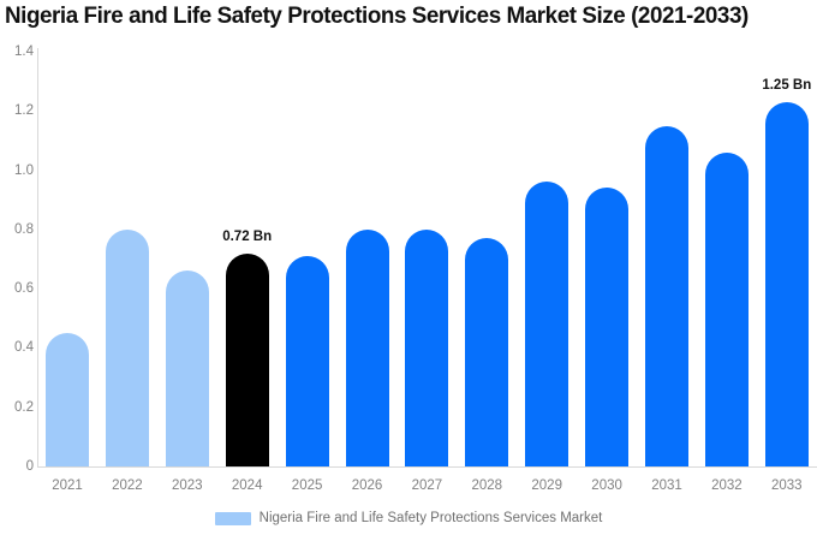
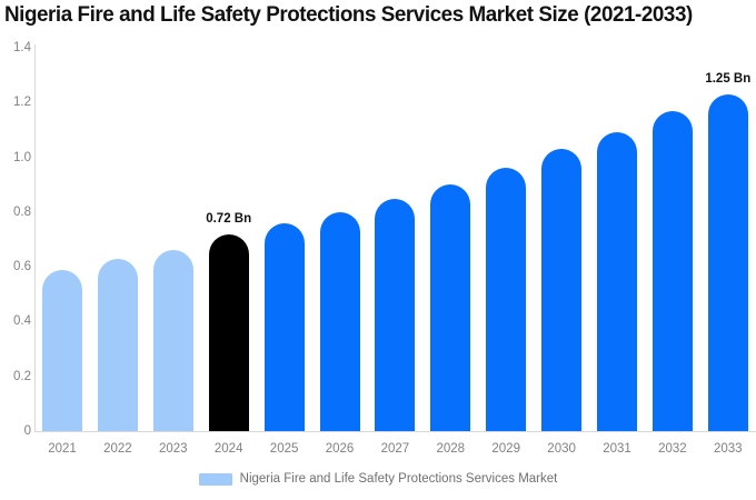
2021: 0.45 -> 0.59
2022: 0.80 -> 0.63
2025: 0.71 -> 0.76
2027: 0.80 -> 0.85
2028: 0.77 -> 0.90
2030: 0.94 -> 1.03
2031: 1.15 -> 1.09
2032: 1.06 -> 1.17
